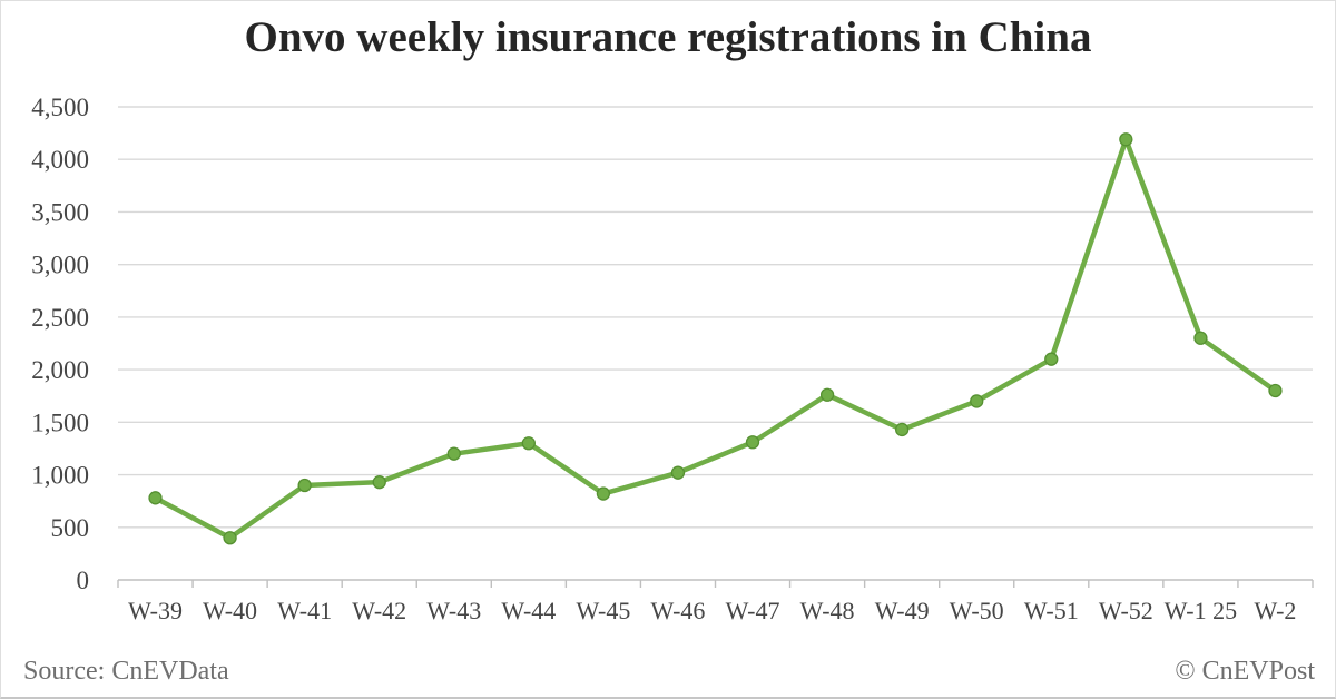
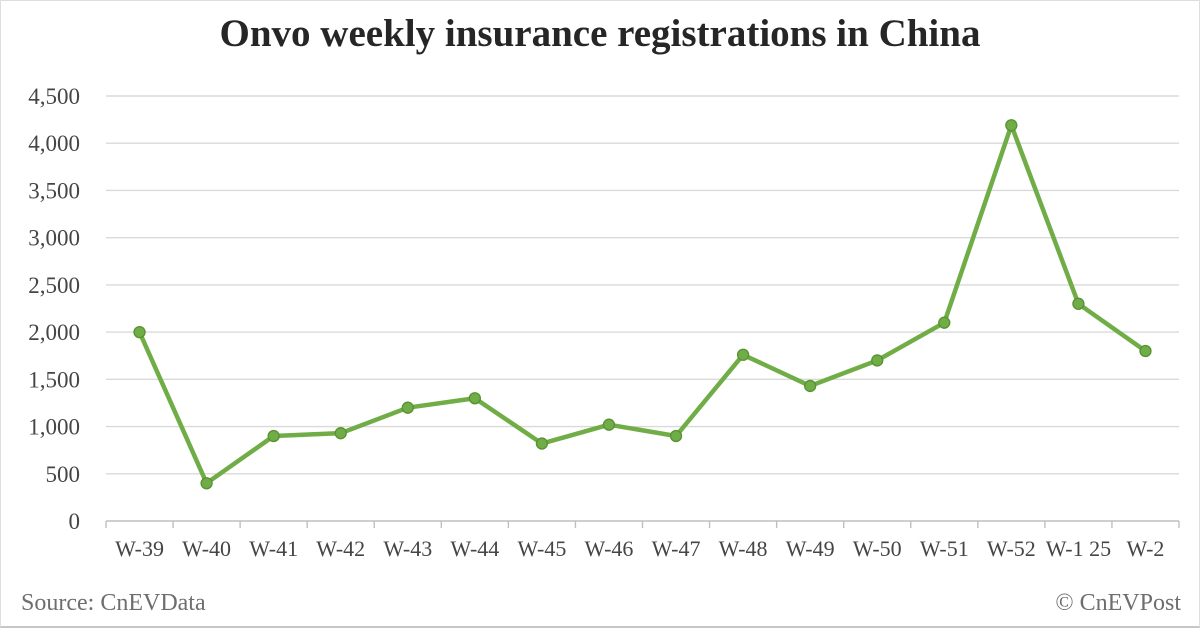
W-39: 800 -> 2000
W-47: 1300 -> 900
